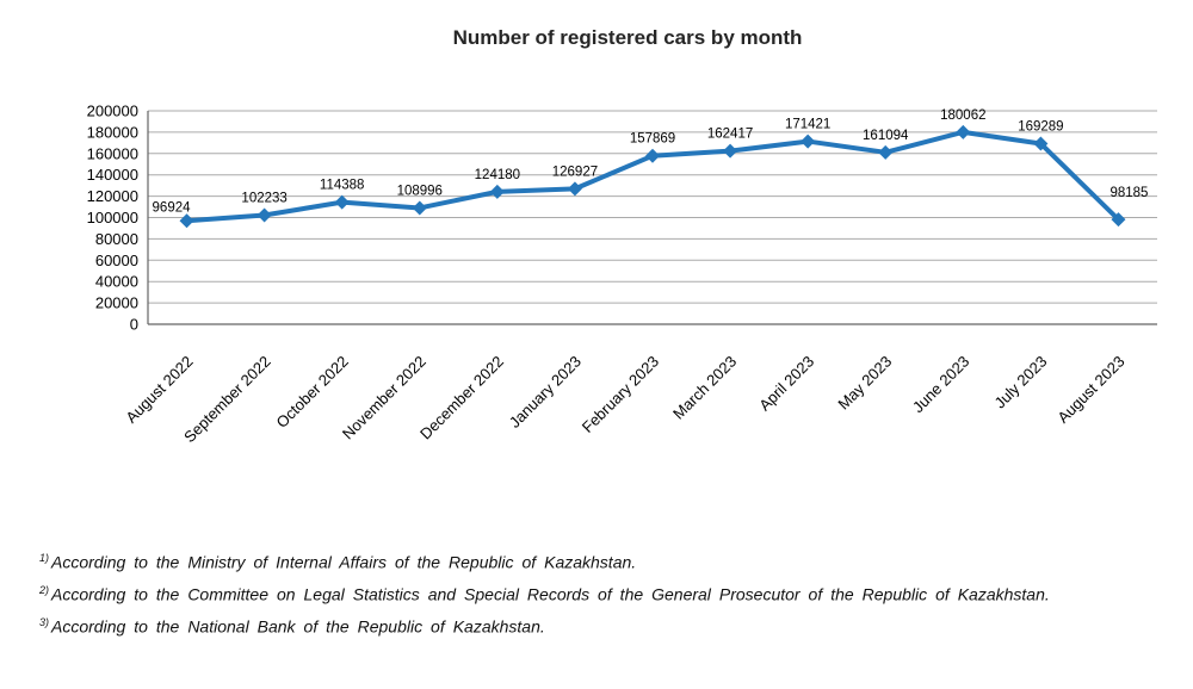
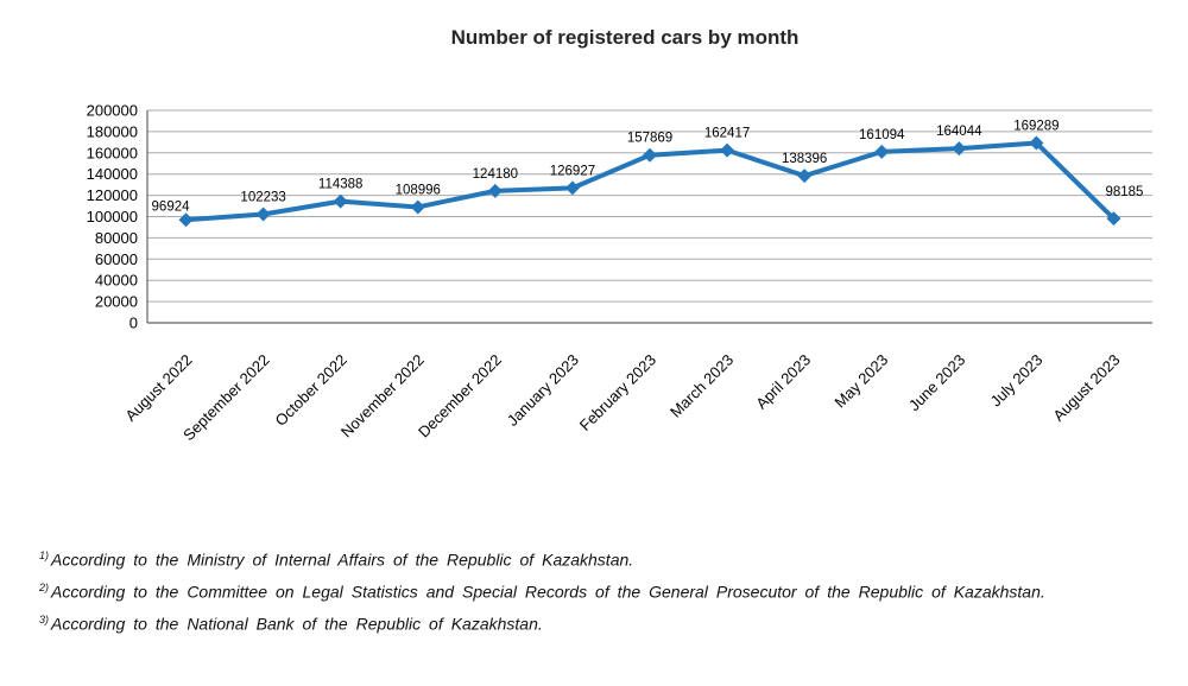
April 2023: 171421 -> 138396
June 2023: 180062 -> 164044
